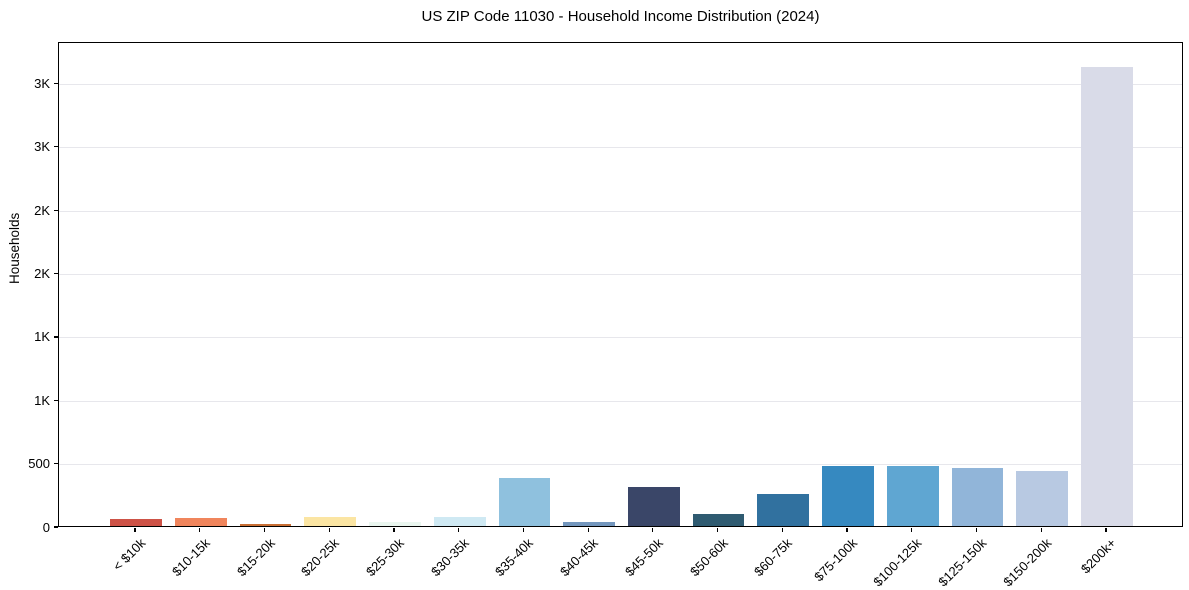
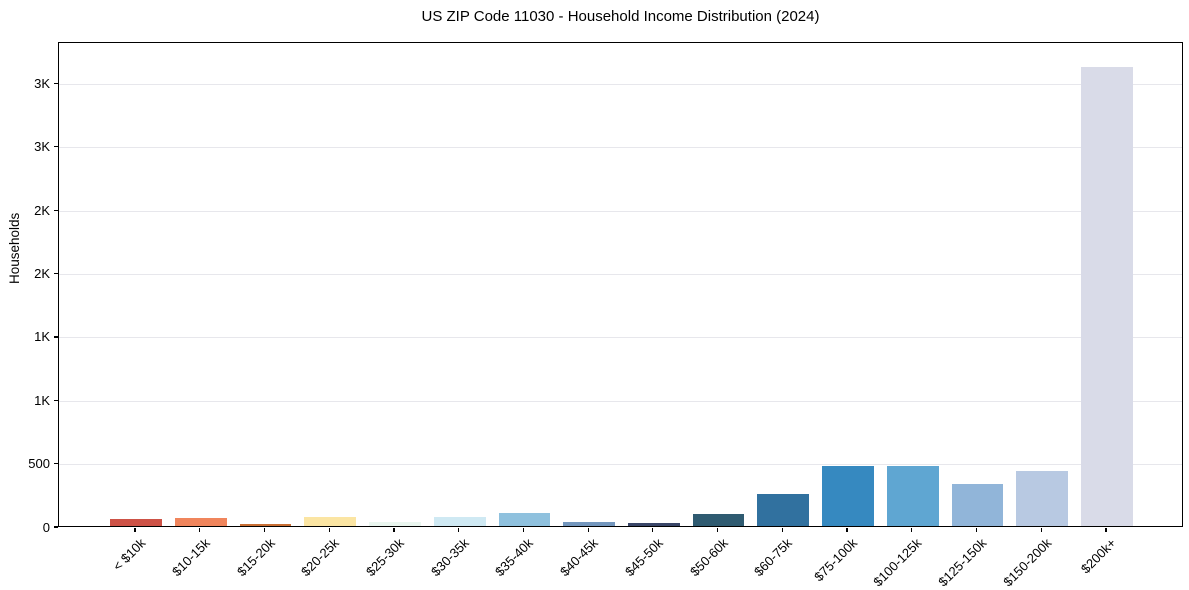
$35-40k: 0.38K -> 0.10K
$45-50k: 0.31K -> 0.02K
$125-150k: 0.46K -> 0.33K
